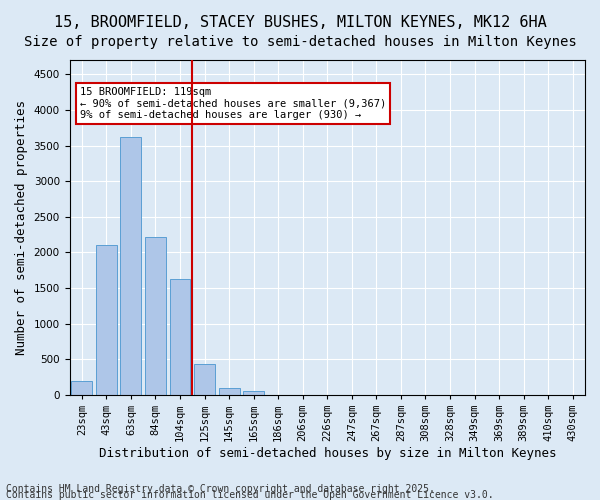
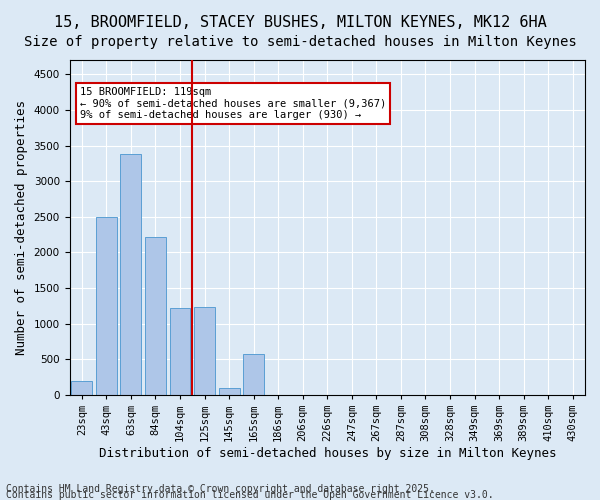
43sqm: 2100 -> 2500
63sqm: 3620 -> 3380
104sqm: 1620 -> 1220
125sqm: 430 -> 1240
165sqm: 60 -> 580
